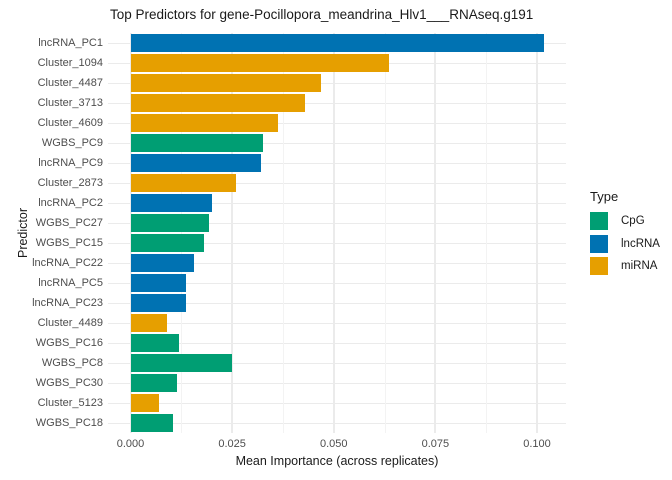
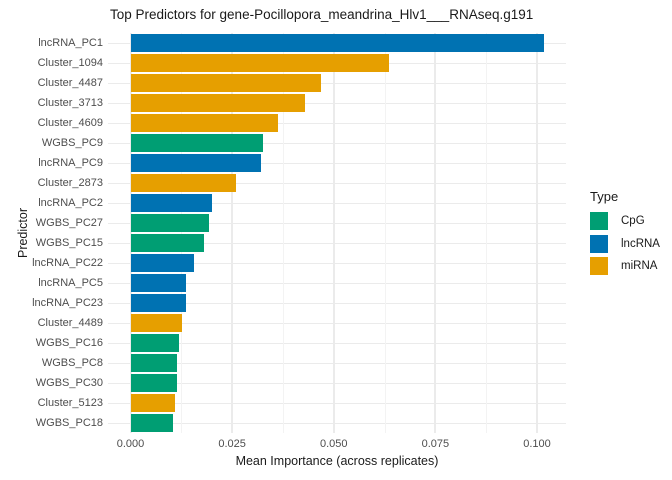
Cluster_4489: 0.009 -> 0.013
WGBS_PC8: 0.025 -> 0.011
Cluster_5123: 0.007 -> 0.011
